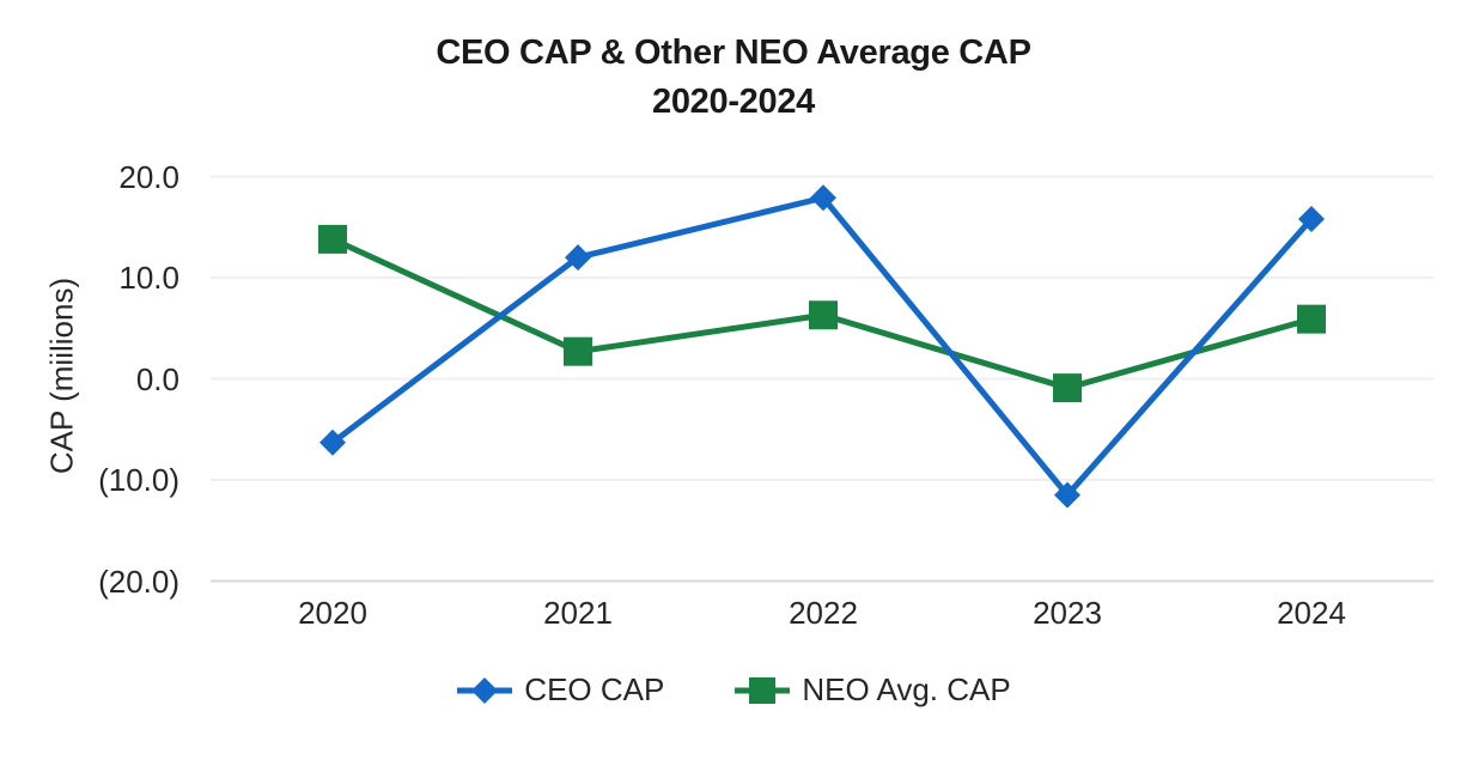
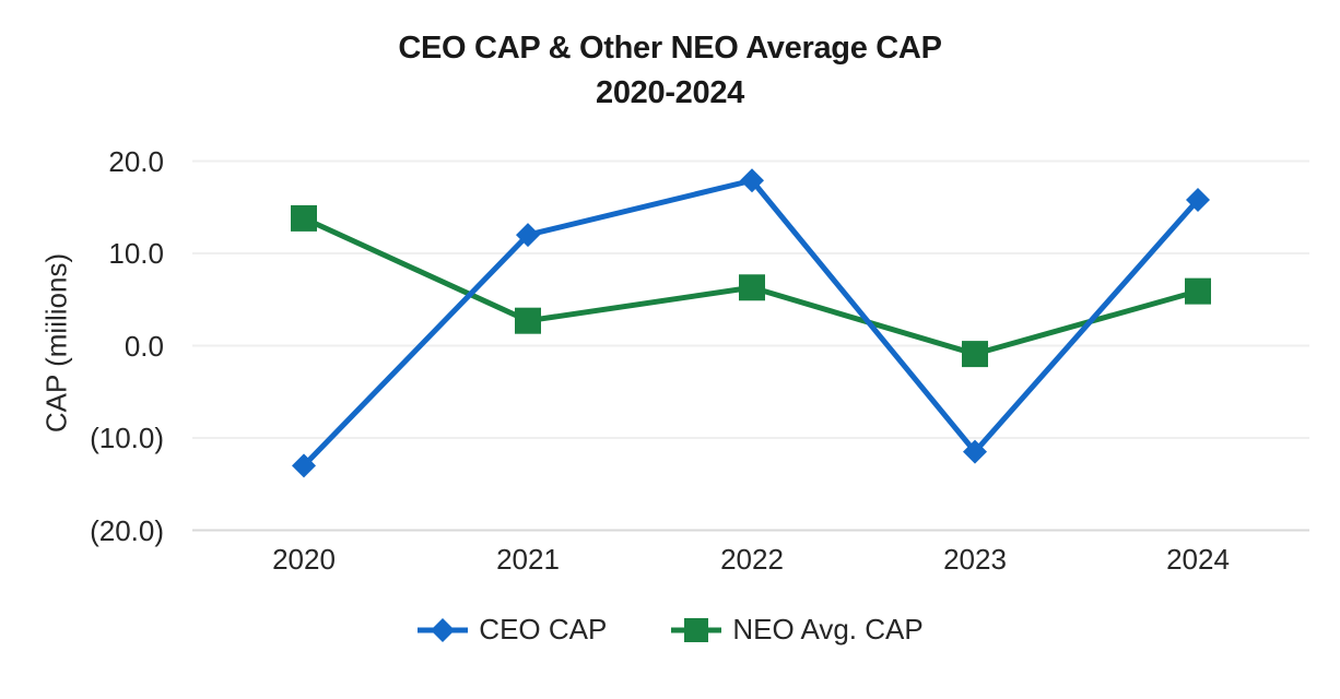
CEO CAP/2020: -6 -> -13
